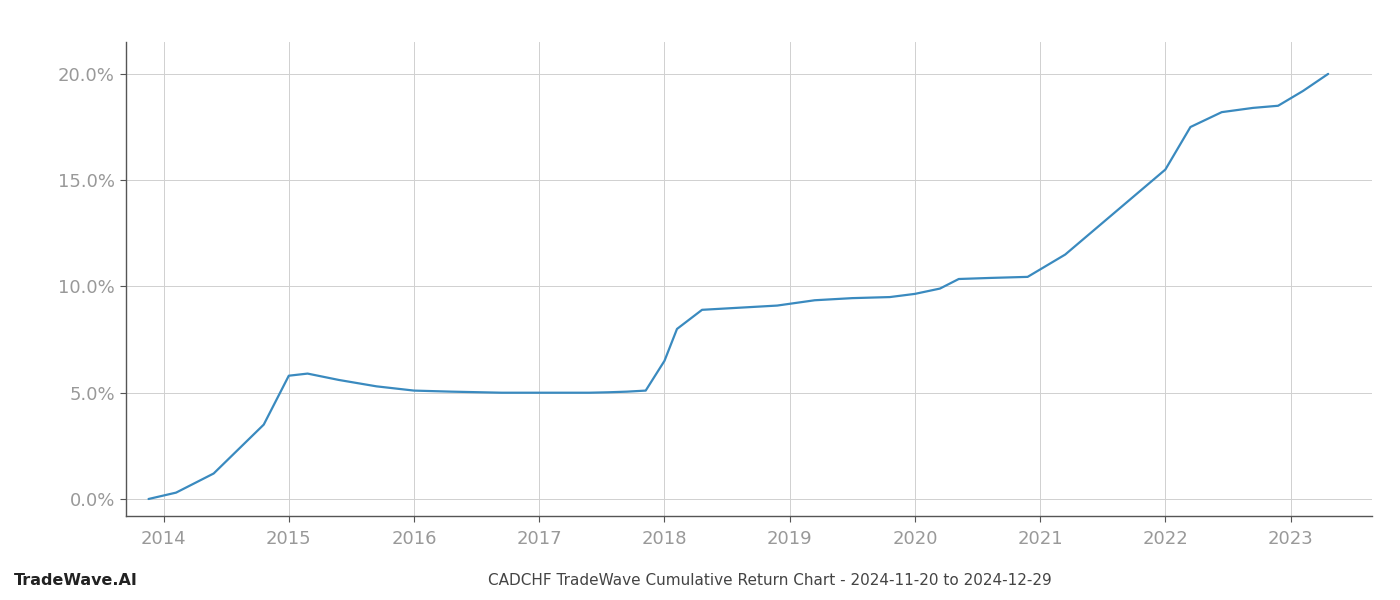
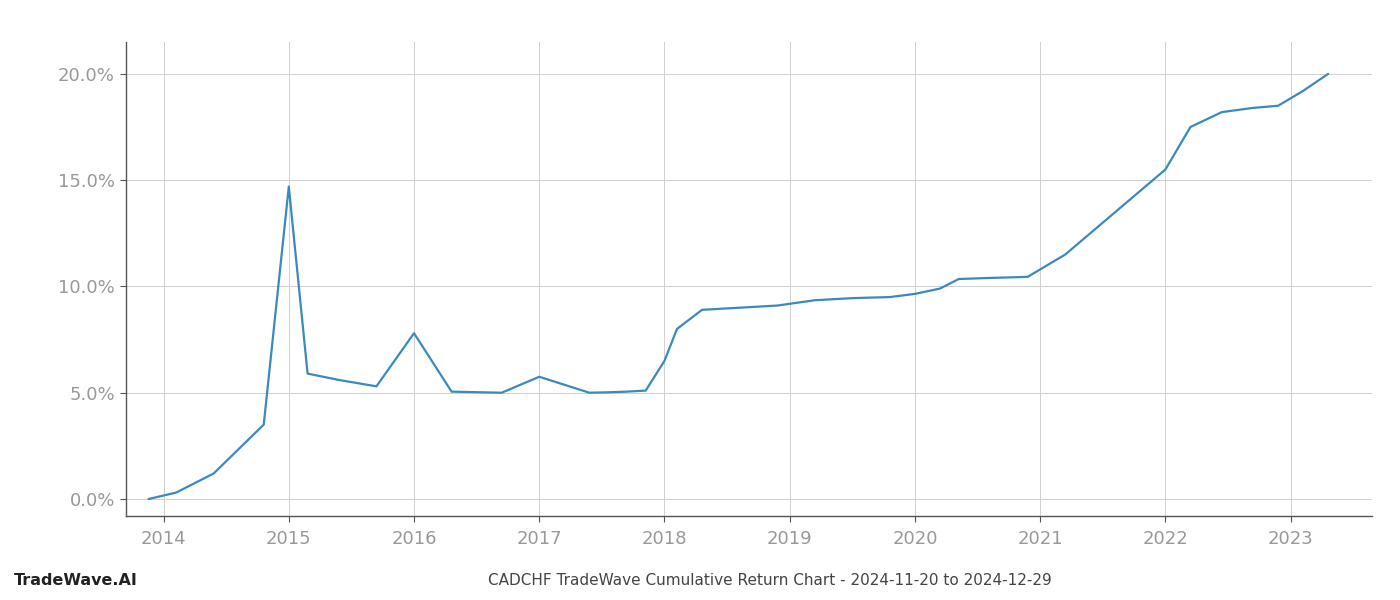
2015: 5.80% -> 14.70%
2016: 5.10% -> 7.80%
2017: 5.00% -> 5.75%
